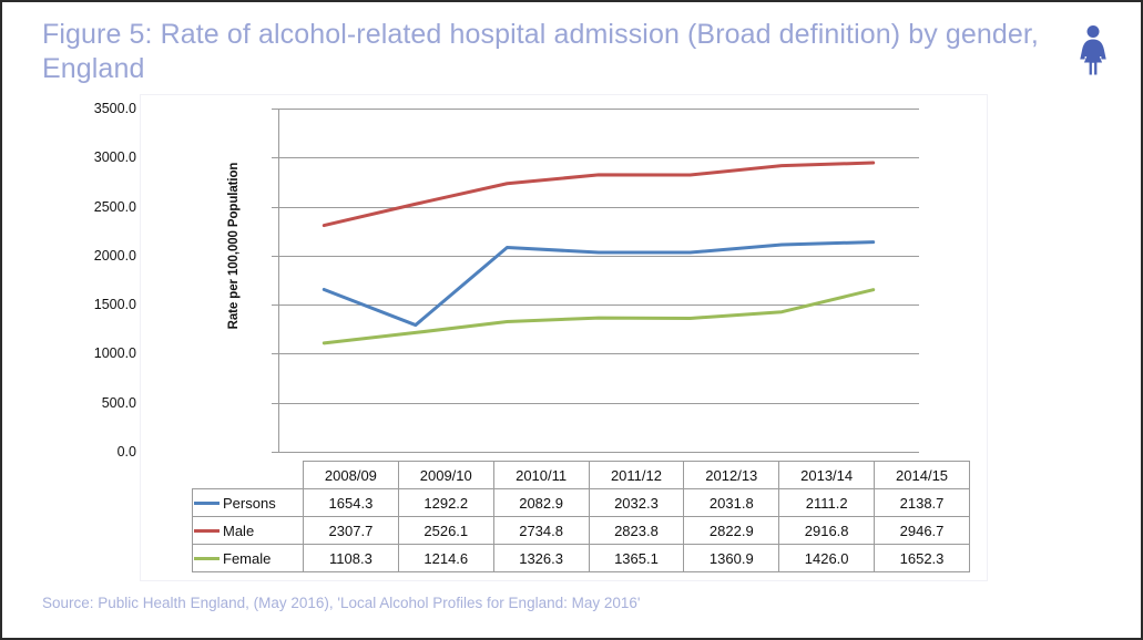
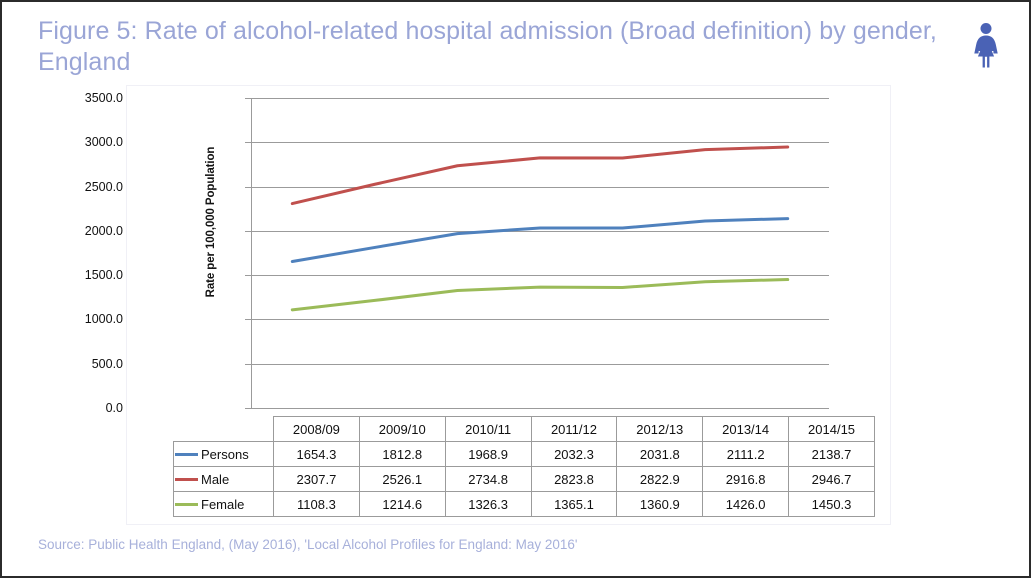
Persons/2009/10: 1292.2 -> 1812.8
Persons/2010/11: 2082.9 -> 1968.9
Female/2014/15: 1652.3 -> 1450.3
